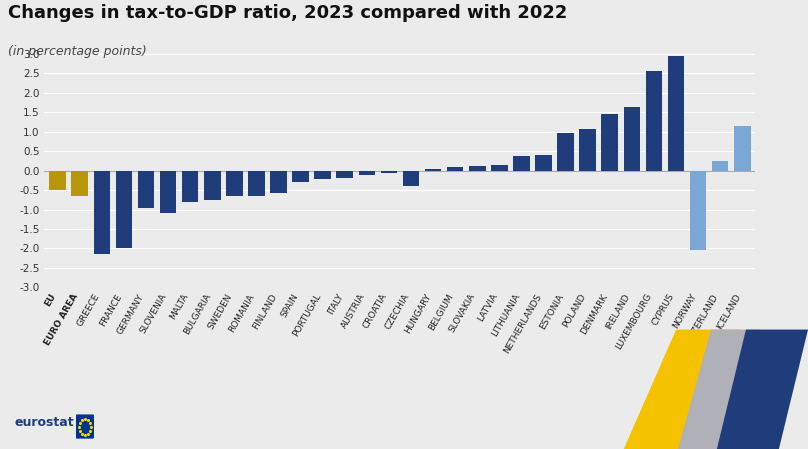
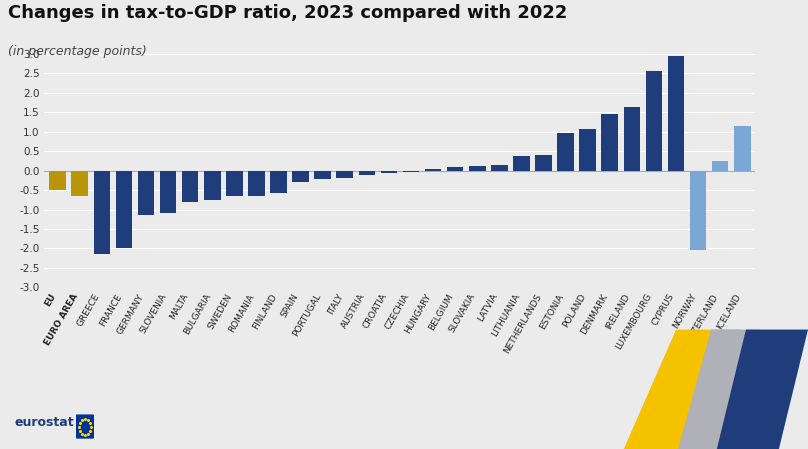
GERMANY: -0.95 -> -1.15
CZECHIA: -0.40 -> -0.04
